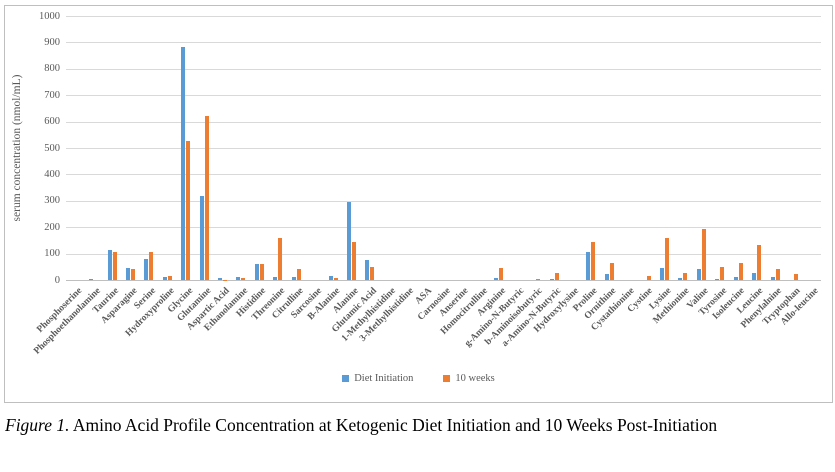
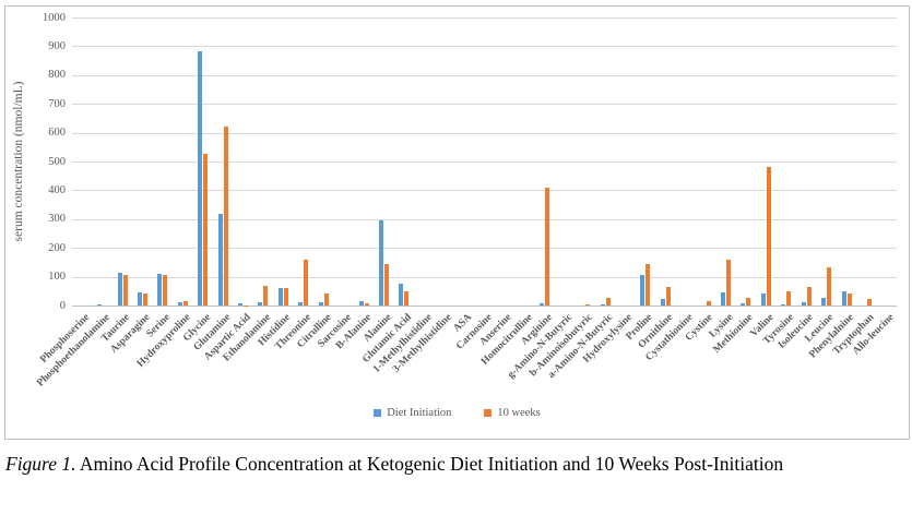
Diet Initiation/Serine: 80 -> 110
10 weeks/Ethanolamine: 10 -> 70
10 weeks/Arginine: 40 -> 410
10 weeks/Valine: 190 -> 480
Diet Initiation/Phenylalnine: 10 -> 50
